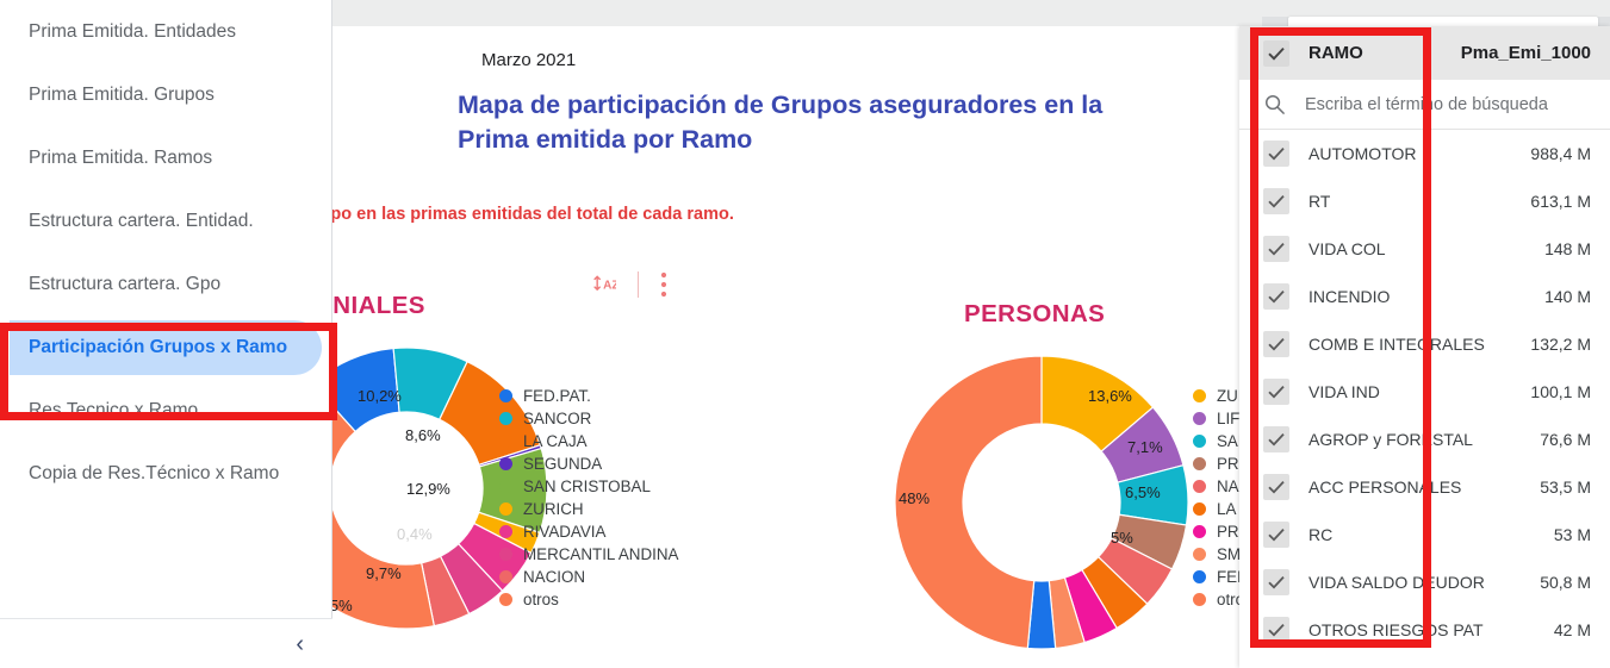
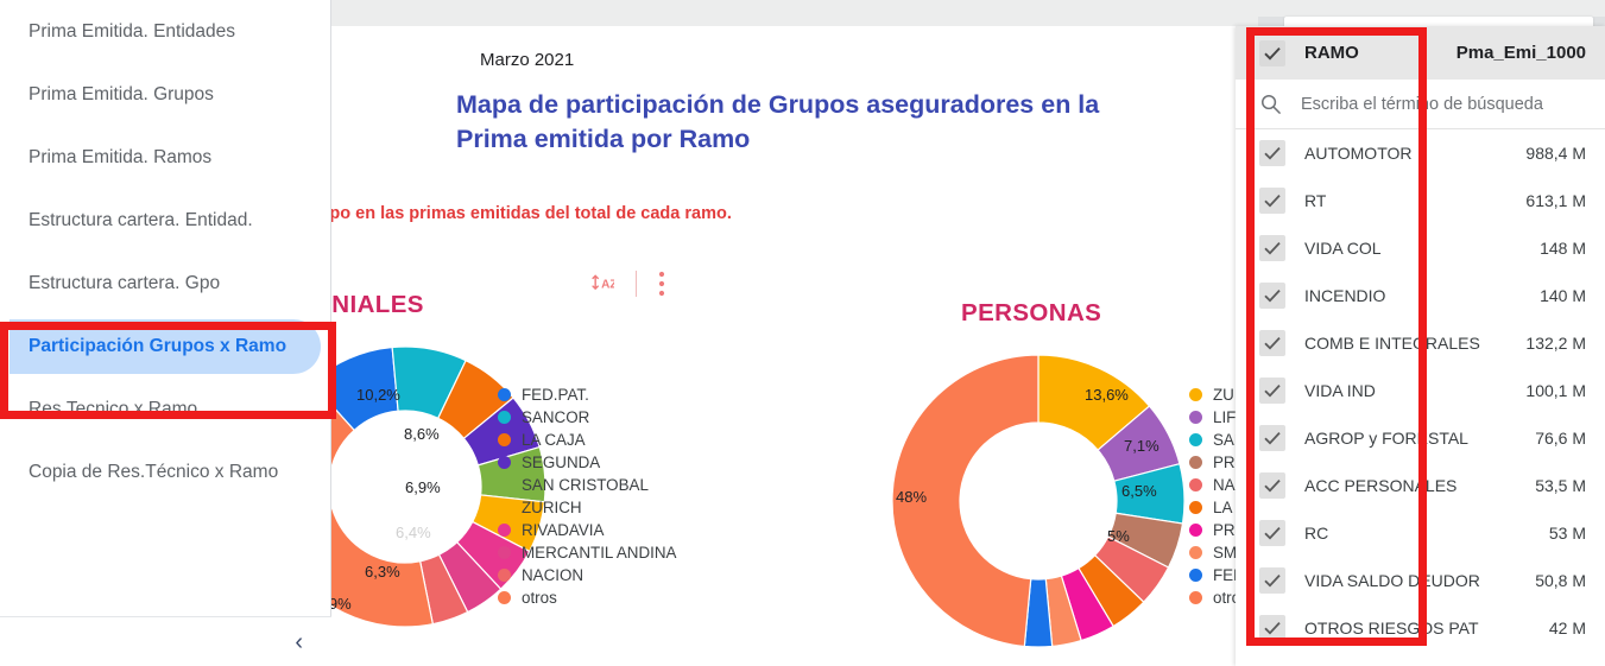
PATRIMONIALES/LA CAJA: 12,9% -> 6,9%
PATRIMONIALES/SEGUNDA: 0,4% -> 6,4%
PATRIMONIALES/SAN CRISTOBAL: 9,7% -> 6,3%
PATRIMONIALES/ZURICH: 2,5% -> 5,9%
